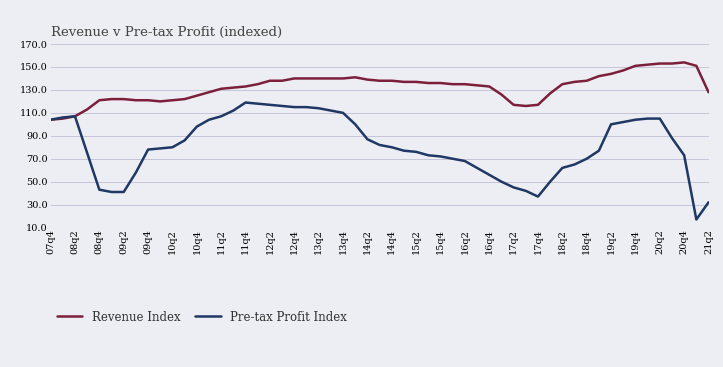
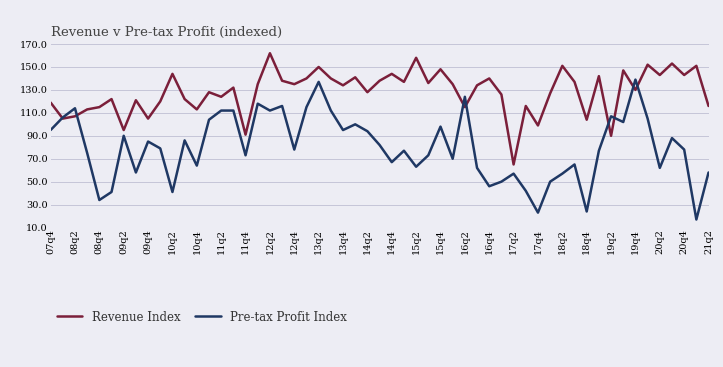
Revenue Index/07q4: 104 -> 119
Pre-tax Profit Index/07q4: 104 -> 95
Pre-tax Profit Index/08q2: 107 -> 114
Revenue Index/08q4: 121 -> 115
Pre-tax Profit Index/08q4: 43 -> 34
Revenue Index/09q2: 122 -> 95
Pre-tax Profit Index/09q2: 41 -> 90
Revenue Index/09q4: 121 -> 105
Pre-tax Profit Index/09q4: 78 -> 85
Revenue Index/10q2: 121 -> 144
Pre-tax Profit Index/10q2: 80 -> 41
Revenue Index/10q4: 125 -> 113
Pre-tax Profit Index/10q4: 98 -> 64
Revenue Index/11q2: 131 -> 124
Pre-tax Profit Index/11q2: 107 -> 112
Revenue Index/11q4: 133 -> 91
Pre-tax Profit Index/11q4: 119 -> 73
Revenue Index/12q2: 138 -> 162
Pre-tax Profit Index/12q2: 117 -> 112
Revenue Index/12q4: 140 -> 135
Pre-tax Profit Index/12q4: 115 -> 78
Revenue Index/13q2: 140 -> 150
Pre-tax Profit Index/13q2: 114 -> 137
Revenue Index/13q4: 140 -> 134
Pre-tax Profit Index/13q4: 110 -> 95
Revenue Index/14q2: 139 -> 128
Pre-tax Profit Index/14q2: 87 -> 94
Revenue Index/14q4: 138 -> 144
Pre-tax Profit Index/14q4: 80 -> 67
Revenue Index/15q2: 137 -> 158
Pre-tax Profit Index/15q2: 76 -> 63
Revenue Index/15q4: 136 -> 148
Pre-tax Profit Index/15q4: 72 -> 98
Revenue Index/16q2: 135 -> 115
Pre-tax Profit Index/16q2: 68 -> 124
Revenue Index/16q4: 133 -> 140
Pre-tax Profit Index/16q4: 56 -> 46
Revenue Index/17q2: 117 -> 65
Pre-tax Profit Index/17q2: 45 -> 57
Revenue Index/17q4: 117 -> 99
Pre-tax Profit Index/17q4: 37 -> 23
Revenue Index/18q2: 135 -> 151
Pre-tax Profit Index/18q2: 62 -> 57
Revenue Index/18q4: 138 -> 104
Pre-tax Profit Index/18q4: 70 -> 24
Revenue Index/19q2: 144 -> 90
Pre-tax Profit Index/19q2: 100 -> 107
Revenue Index/19q4: 151 -> 130
Pre-tax Profit Index/19q4: 104 -> 139
Revenue Index/20q2: 153 -> 143
Pre-tax Profit Index/20q2: 105 -> 62
Revenue Index/20q4: 154 -> 143
Pre-tax Profit Index/20q4: 73 -> 78
Revenue Index/21q2: 128 -> 116
Pre-tax Profit Index/21q2: 32 -> 58
